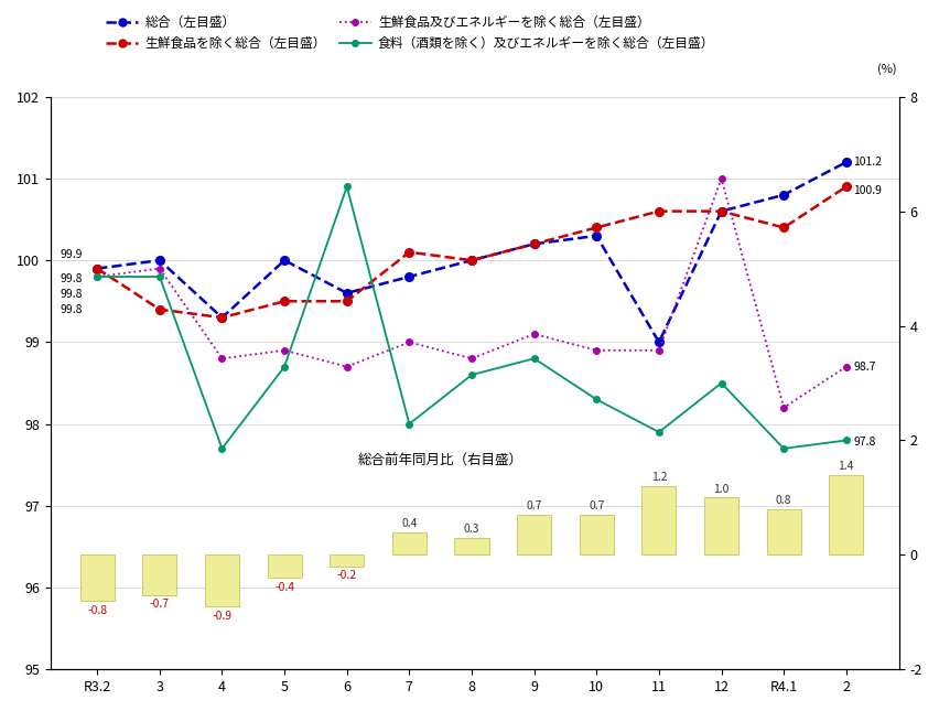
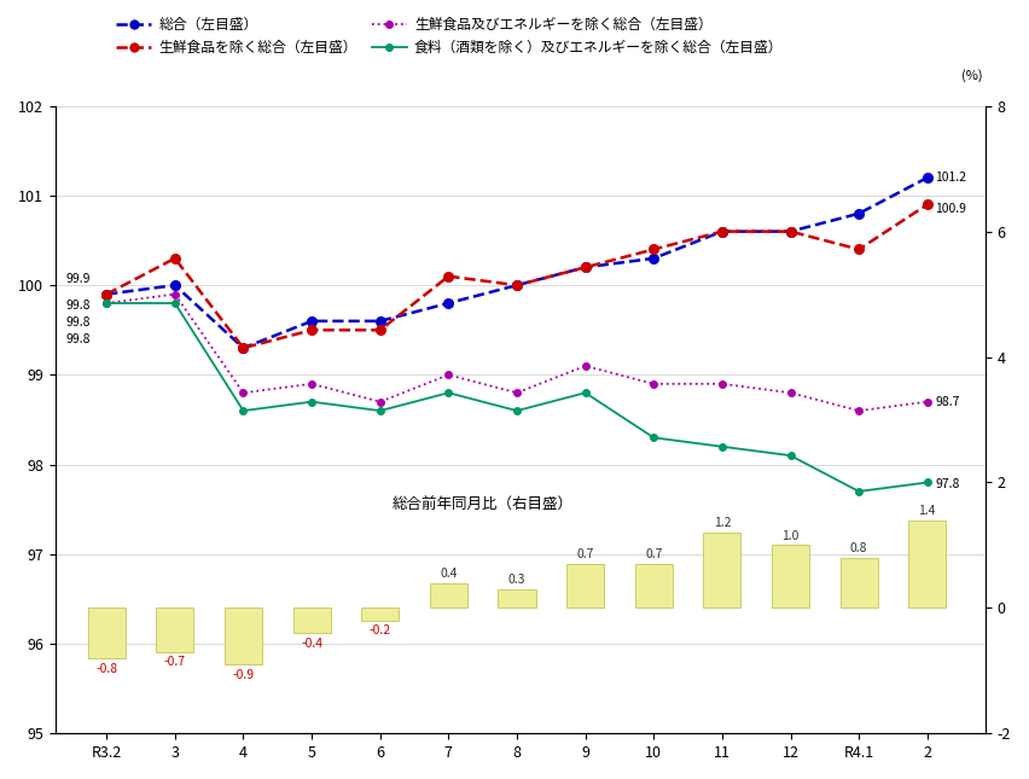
生鮮食品を除く総合（左目盛）/3: 99.4 -> 100.3
食料（酒類を除く）及びエネルギーを除く総合（左目盛）/4: 97.7 -> 98.6
総合（左目盛）/5: 100.0 -> 99.6
食料（酒類を除く）及びエネルギーを除く総合（左目盛）/6: 100.9 -> 98.6
食料（酒類を除く）及びエネルギーを除く総合（左目盛）/7: 98.0 -> 98.8
総合（左目盛）/11: 99.0 -> 100.6
食料（酒類を除く）及びエネルギーを除く総合（左目盛）/11: 97.9 -> 98.2
生鮮食品及びエネルギーを除く総合（左目盛）/12: 101.0 -> 98.8
食料（酒類を除く）及びエネルギーを除く総合（左目盛）/12: 98.5 -> 98.1
生鮮食品及びエネルギーを除く総合（左目盛）/R4.1: 98.2 -> 98.6
